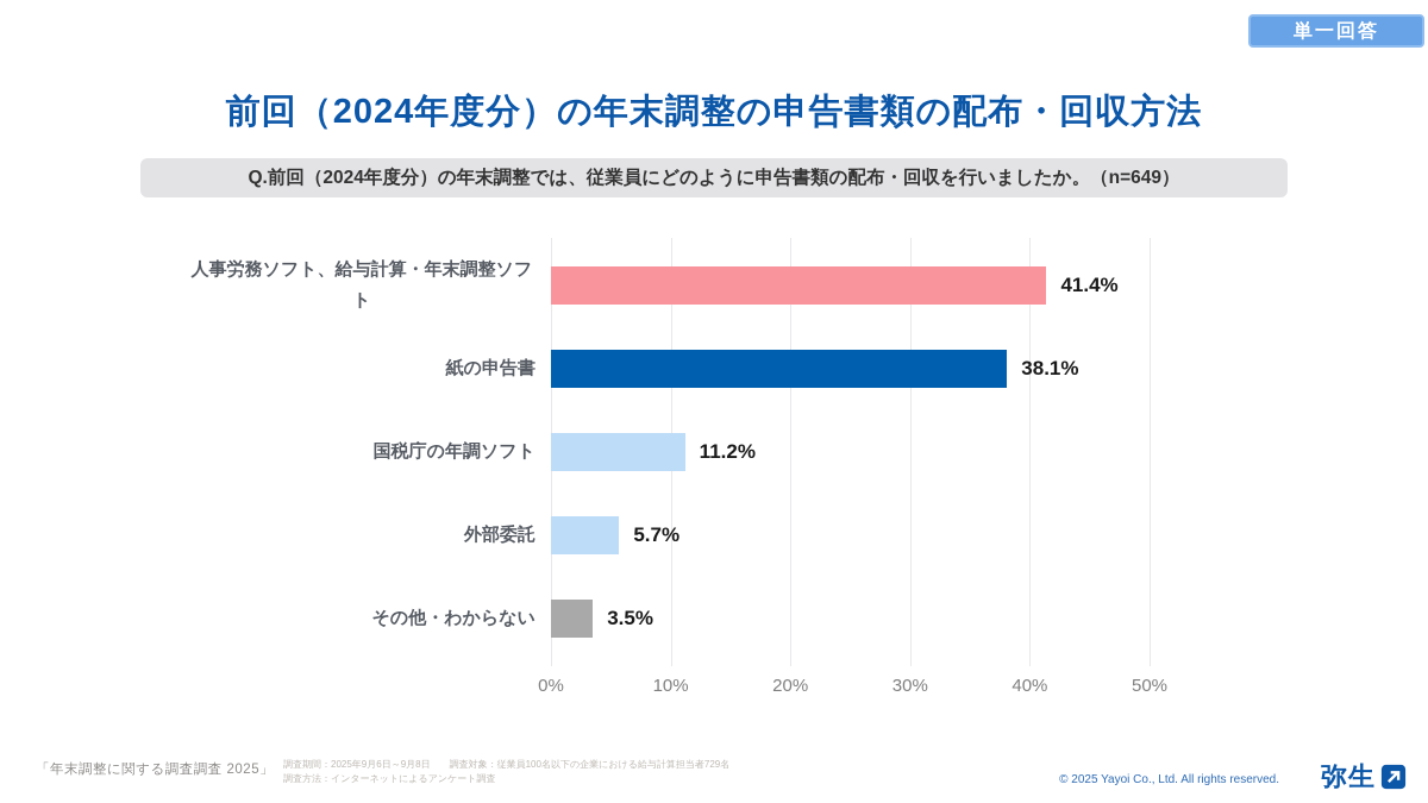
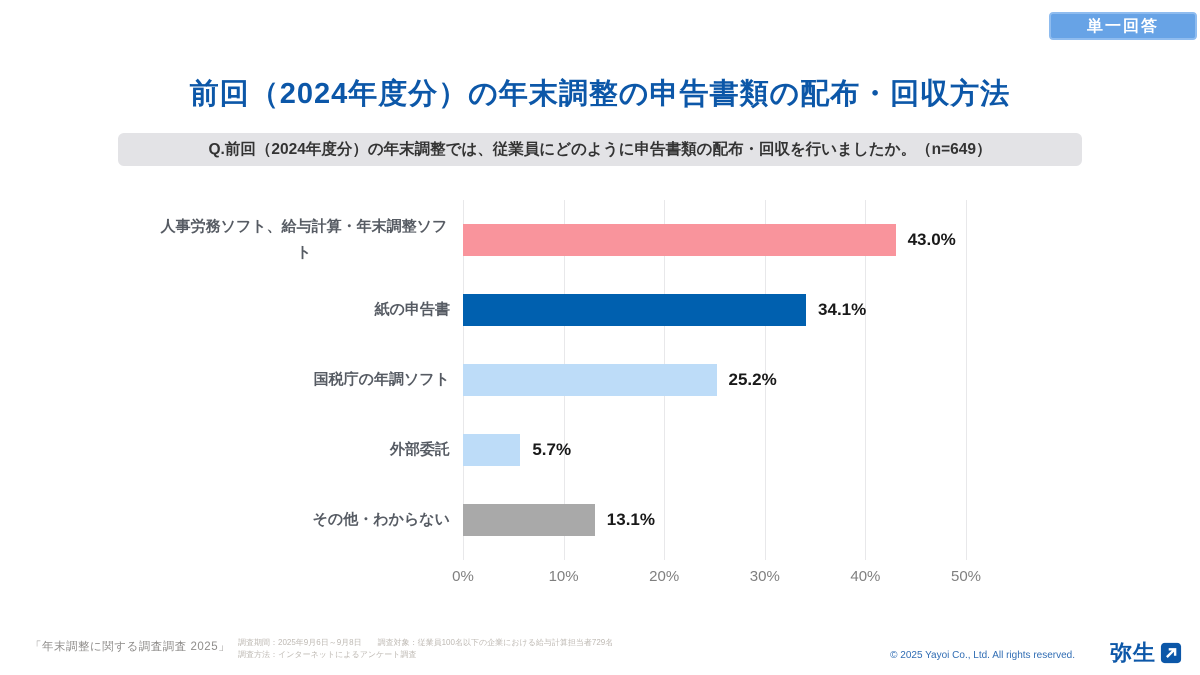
人事労務ソフト、給与計算・年末調整ソフト: 41.4% -> 43.0%
紙の申告書: 38.1% -> 34.1%
国税庁の年調ソフト: 11.2% -> 25.2%
その他・わからない: 3.5% -> 13.1%
